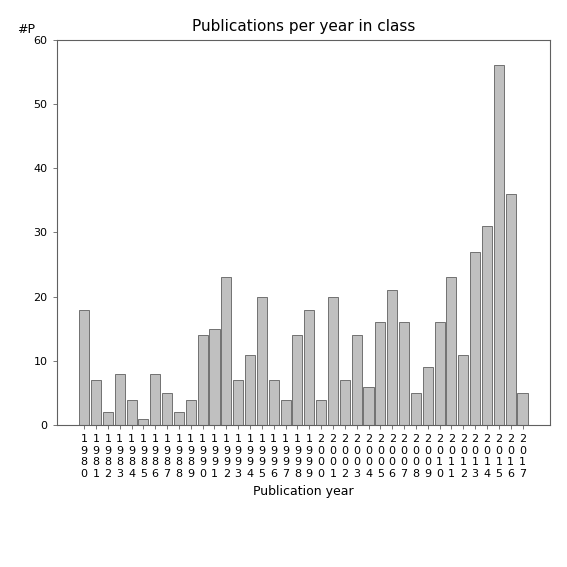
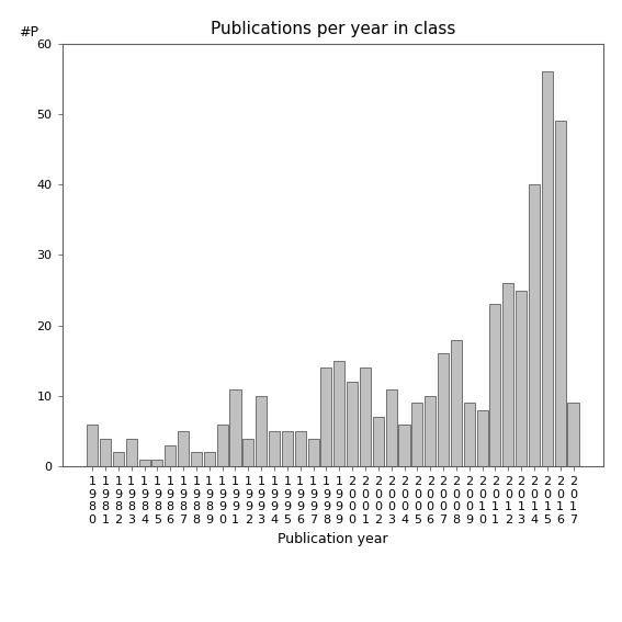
1 9 8 0: 18 -> 6
1 9 8 1: 7 -> 4
1 9 8 3: 8 -> 4
1 9 8 4: 4 -> 1
1 9 8 6: 8 -> 3
1 9 8 9: 4 -> 2
1 9 9 0: 14 -> 6
1 9 9 1: 15 -> 11
1 9 9 2: 23 -> 4
1 9 9 3: 7 -> 10
1 9 9 4: 11 -> 5
1 9 9 5: 20 -> 5
1 9 9 6: 7 -> 5
1 9 9 9: 18 -> 15
2 0 0 0: 4 -> 12
2 0 0 1: 20 -> 14
2 0 0 3: 14 -> 11
2 0 0 5: 16 -> 9
2 0 0 6: 21 -> 10
2 0 0 8: 5 -> 18
2 0 1 0: 16 -> 8
2 0 1 2: 11 -> 26
2 0 1 3: 27 -> 25
2 0 1 4: 31 -> 40
2 0 1 6: 36 -> 49
2 0 1 7: 5 -> 9
